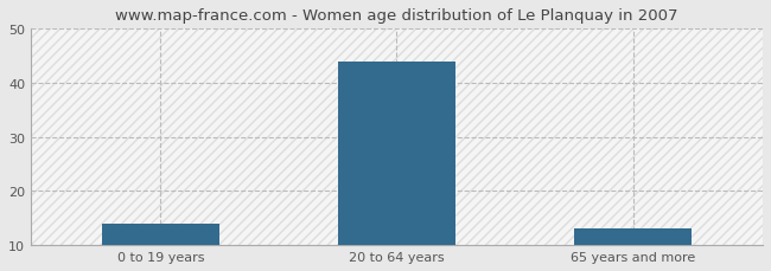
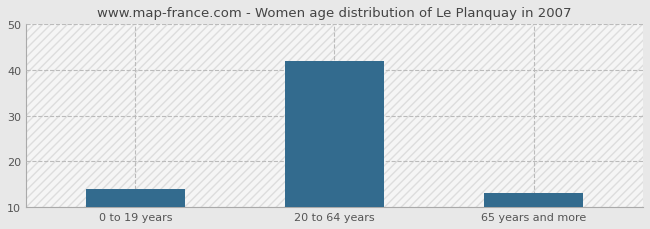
20 to 64 years: 44 -> 42
